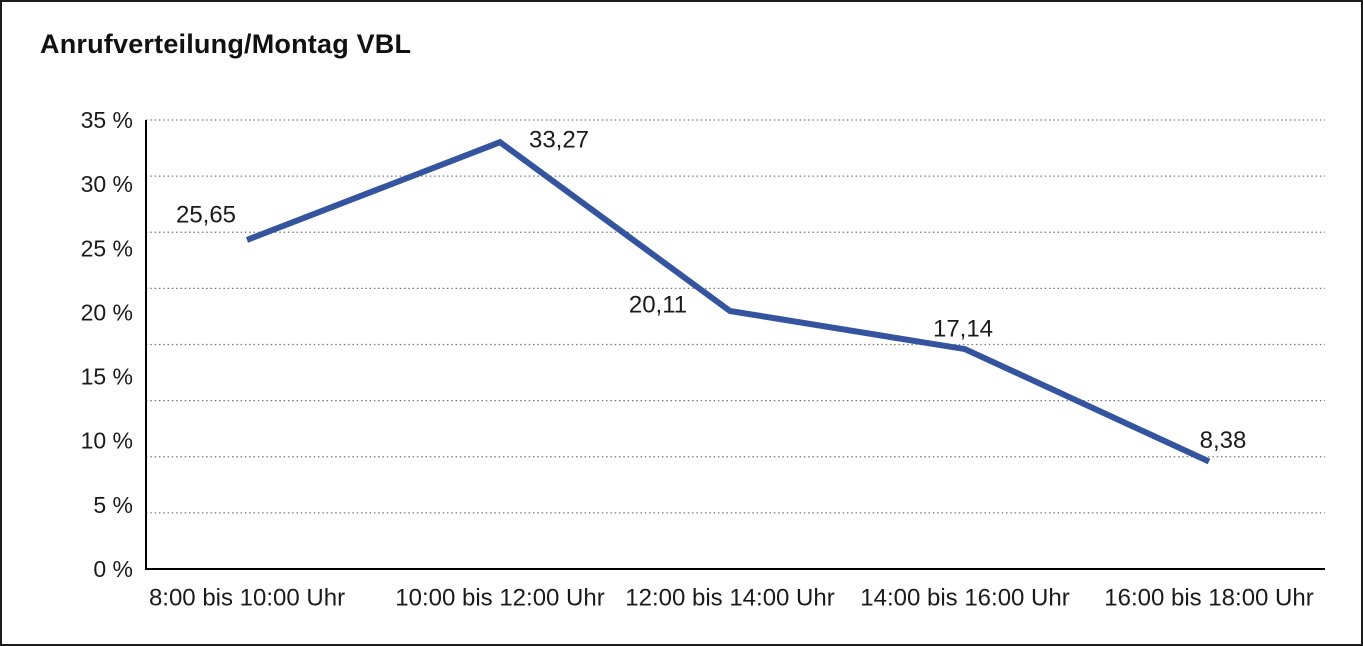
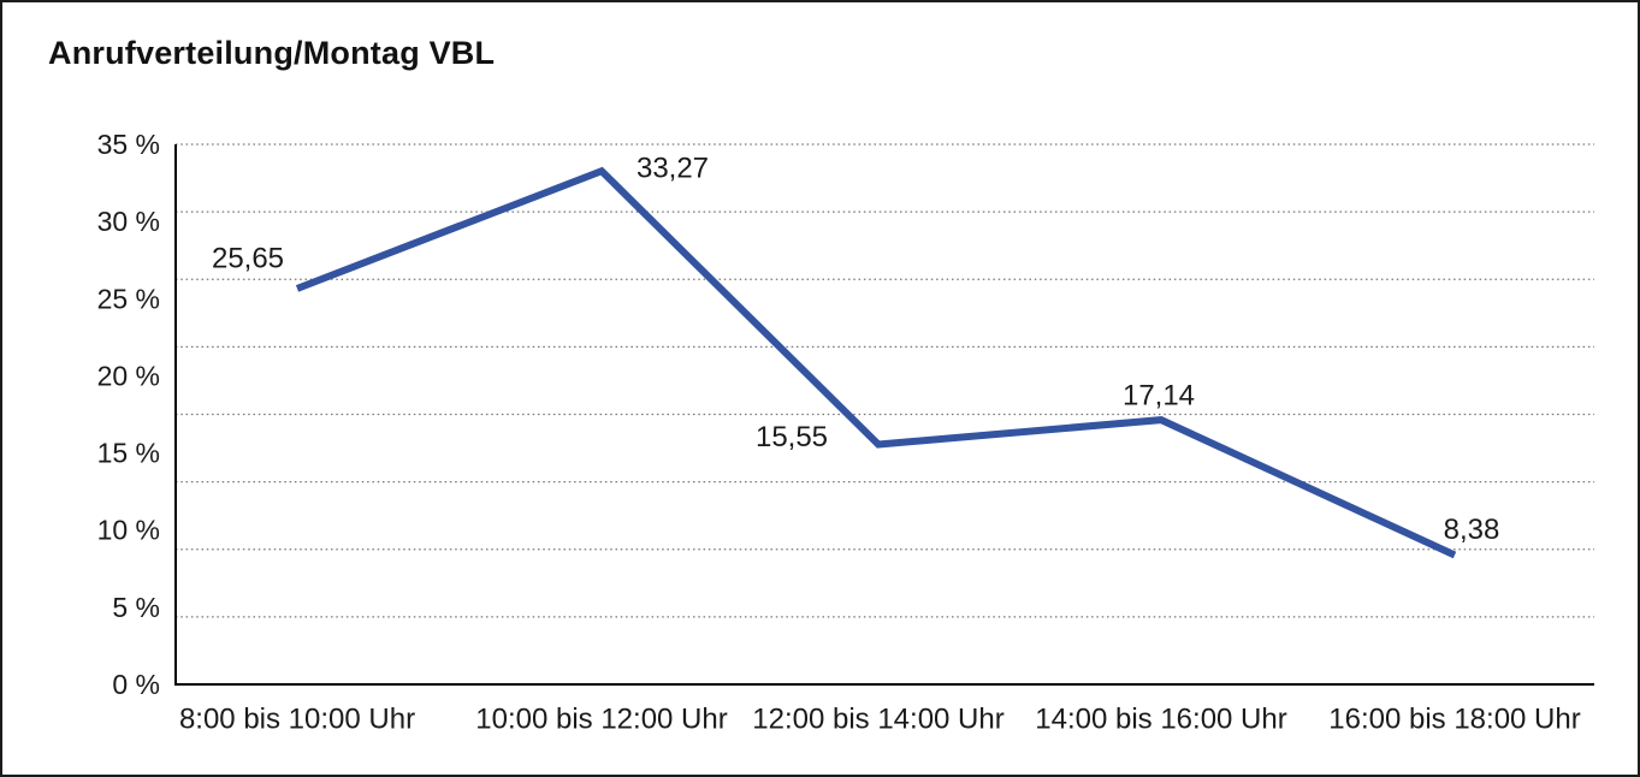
12:00 bis 14:00 Uhr: 20,11 -> 15,55
